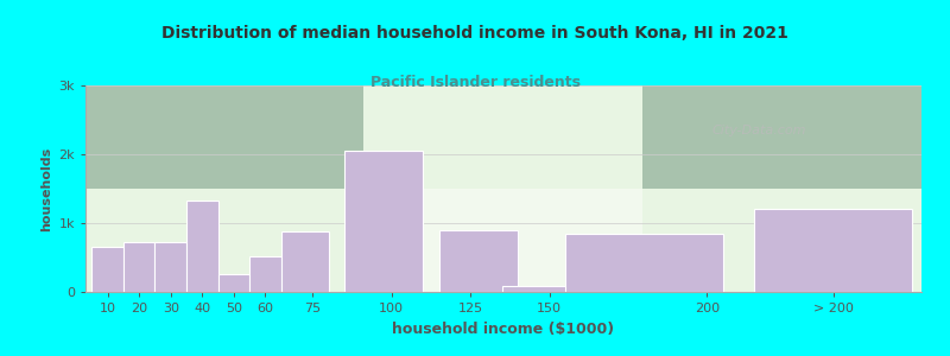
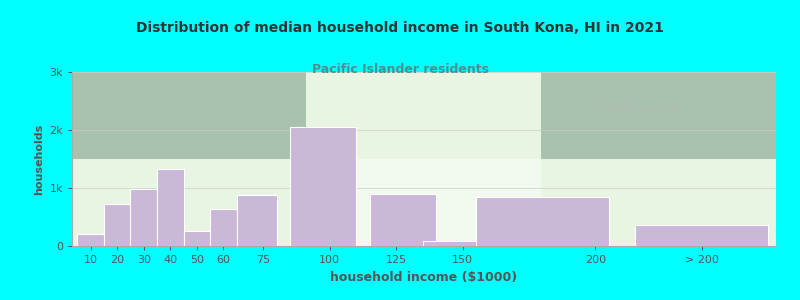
10: 0.66k -> 0.20k
30: 0.72k -> 0.98k
60: 0.52k -> 0.63k
> 200: 1.20k -> 0.36k
